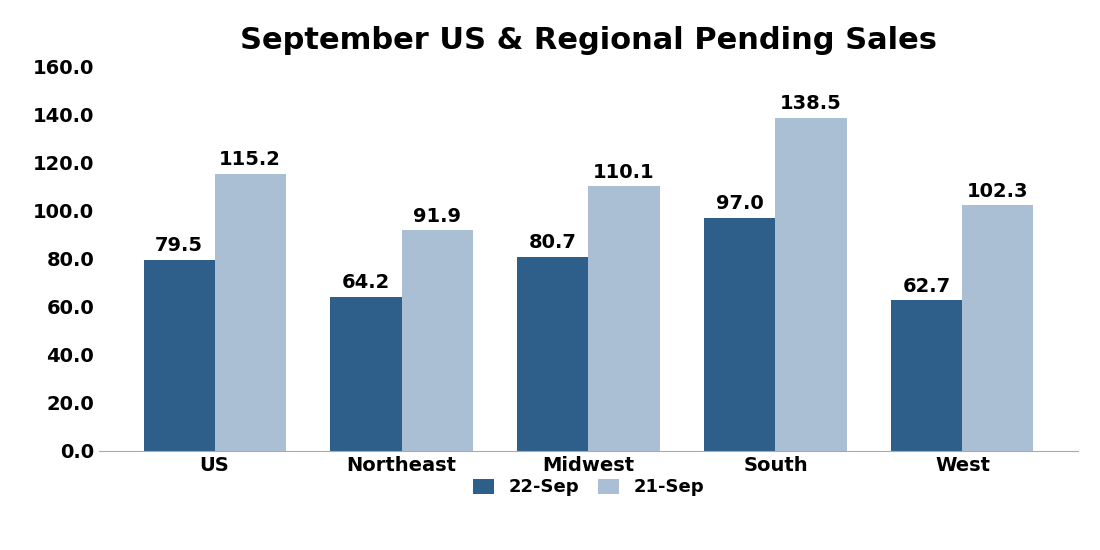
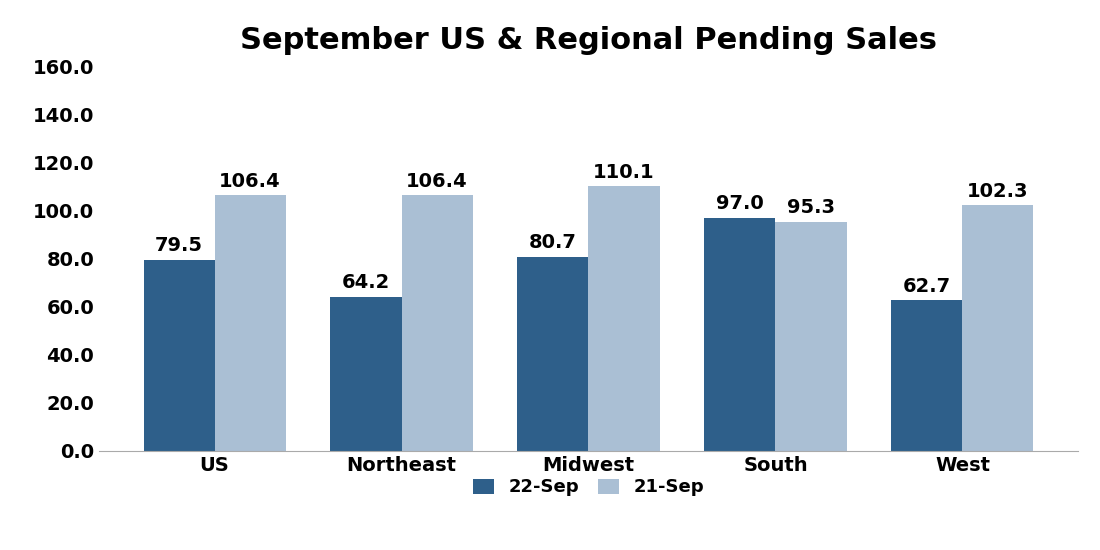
21-Sep/US: 115.2 -> 106.4
21-Sep/Northeast: 91.9 -> 106.4
21-Sep/South: 138.5 -> 95.3
